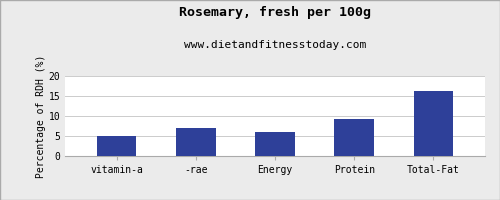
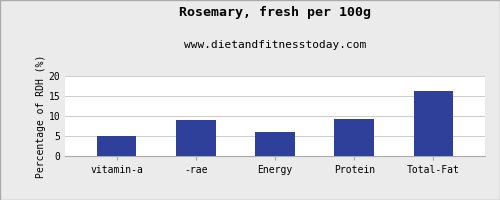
-rae: 7.1 -> 9.0
